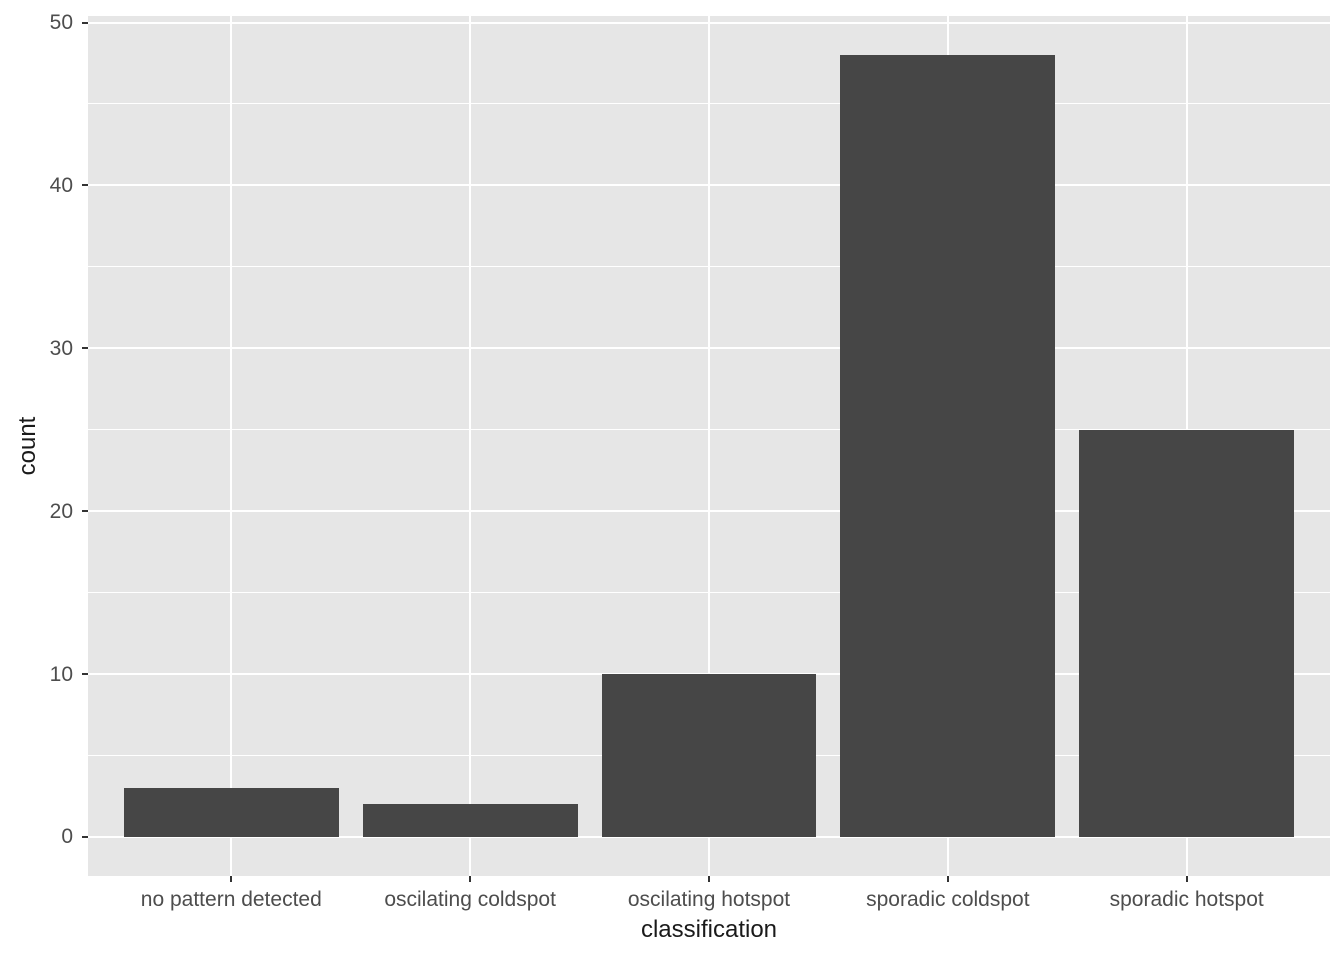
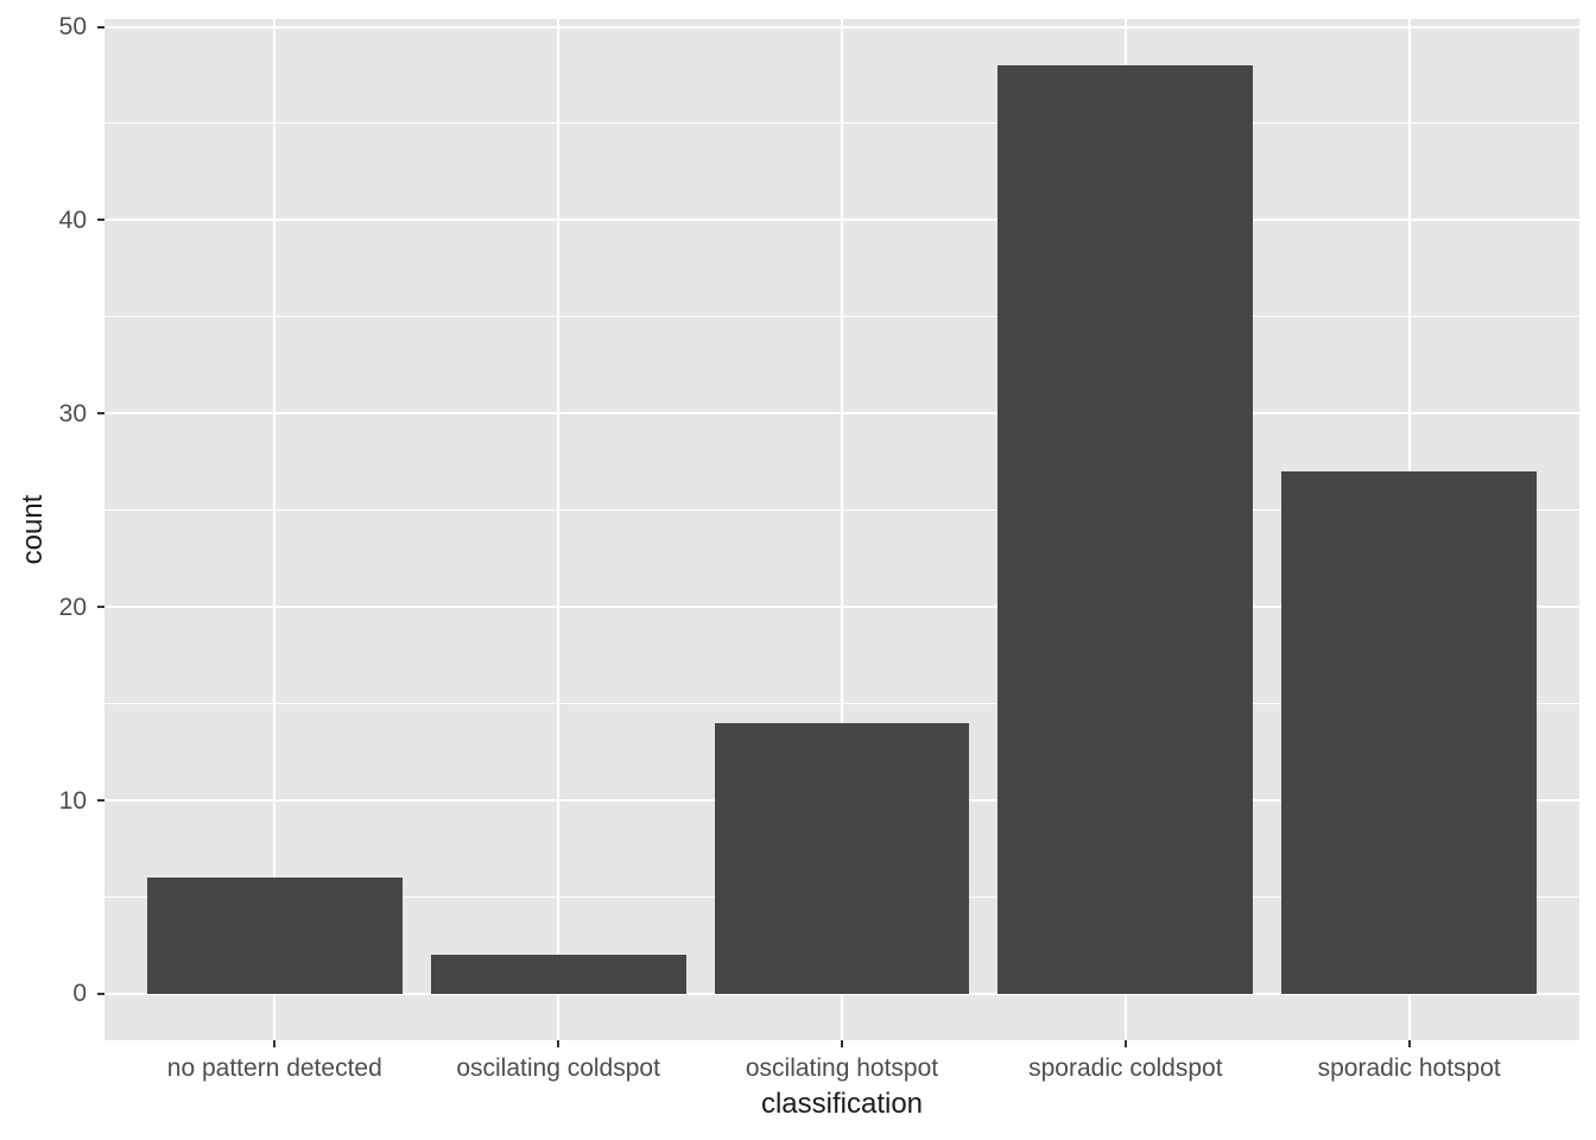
no pattern detected: 3 -> 6
oscilating hotspot: 10 -> 14
sporadic hotspot: 25 -> 27
